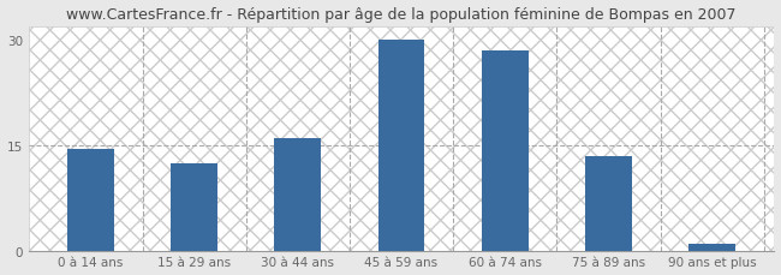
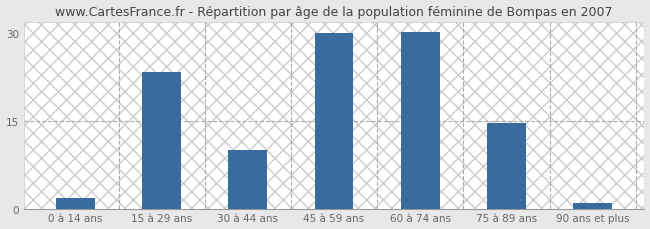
0 à 14 ans: 14.5 -> 1.8
15 à 29 ans: 12.5 -> 23.4
30 à 44 ans: 16.0 -> 10.0
60 à 74 ans: 28.5 -> 30.2
75 à 89 ans: 13.5 -> 14.6
